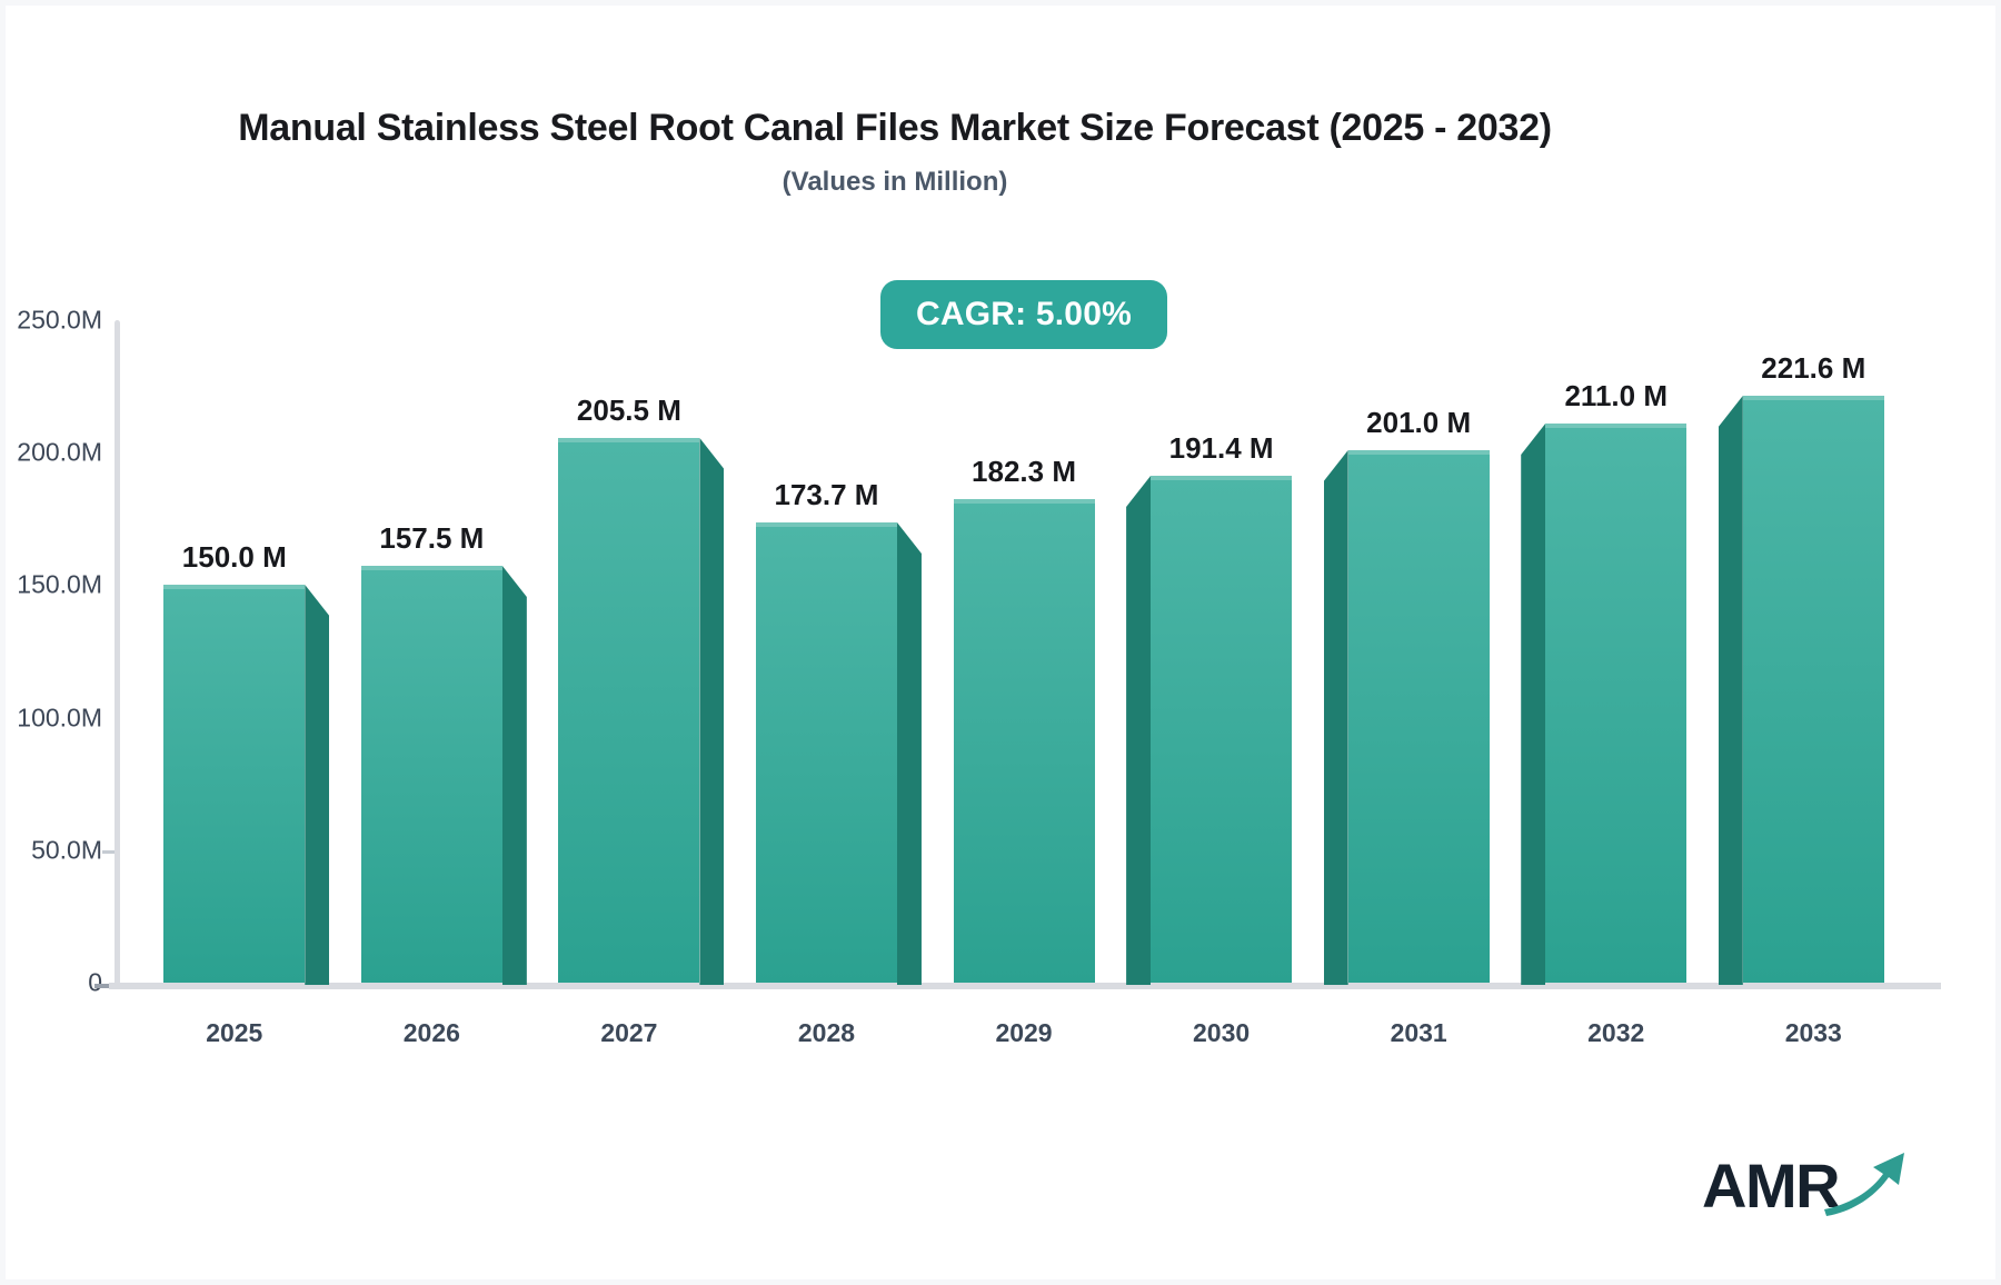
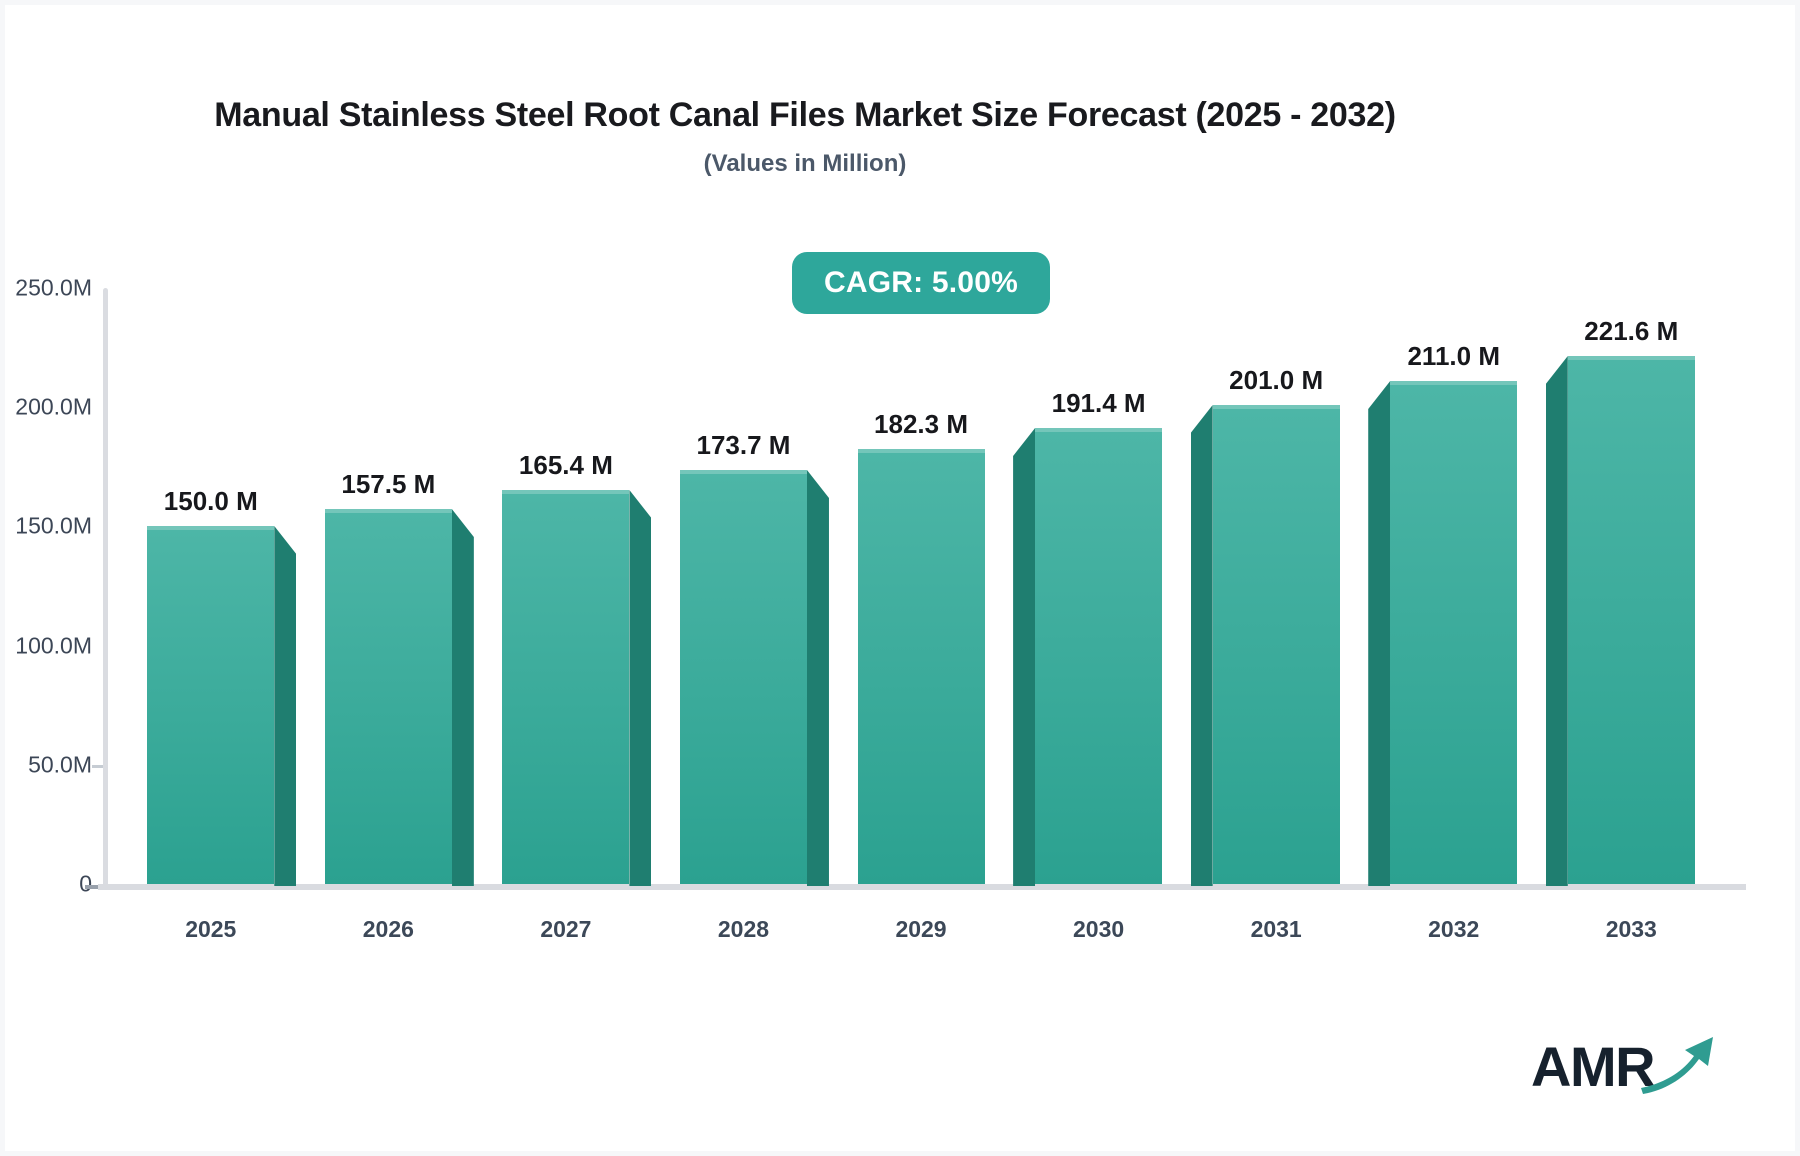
2027: 205.5 -> 165.4
